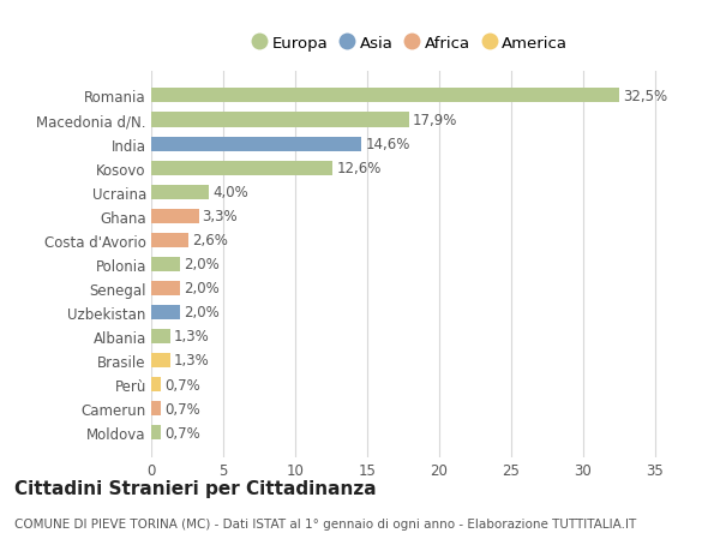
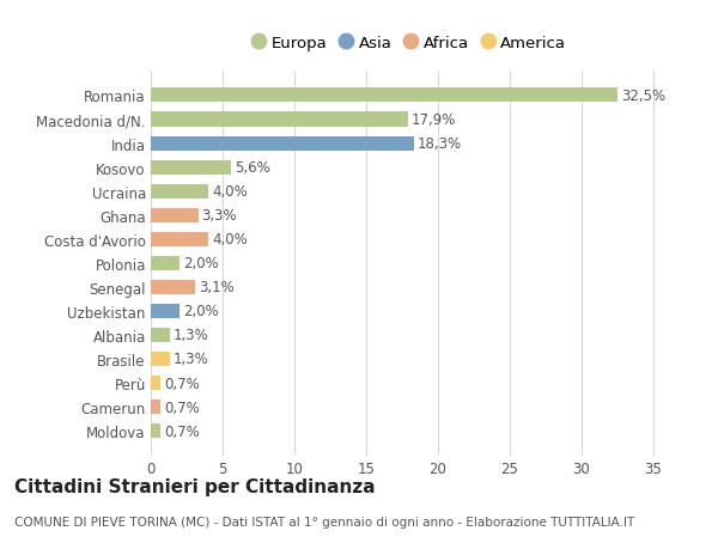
India: 14,6% -> 18,3%
Kosovo: 12,6% -> 5,6%
Costa d'Avorio: 2,6% -> 4,0%
Senegal: 2,0% -> 3,1%
